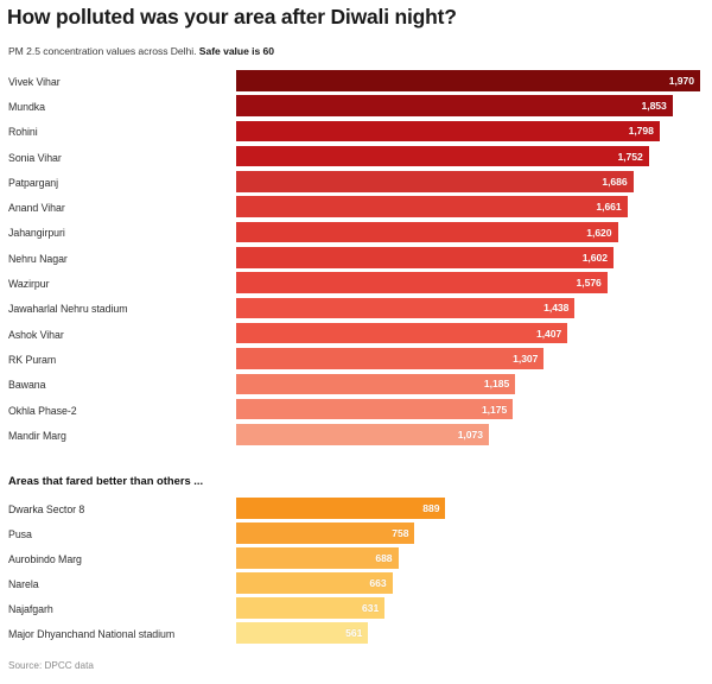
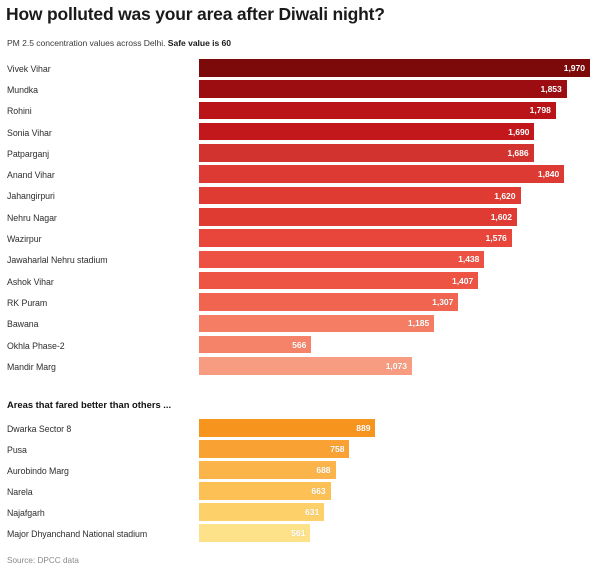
How polluted was your area after Diwali night?/Sonia Vihar: 1,752 -> 1,690
How polluted was your area after Diwali night?/Anand Vihar: 1,661 -> 1,840
How polluted was your area after Diwali night?/Okhla Phase-2: 1,175 -> 566
